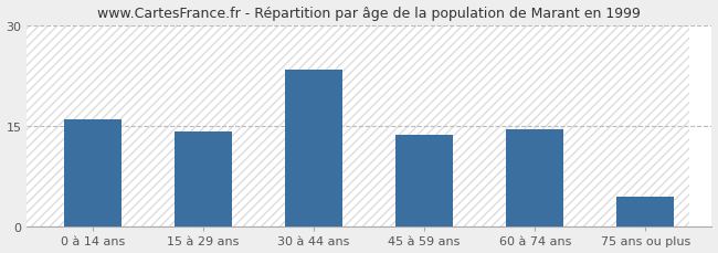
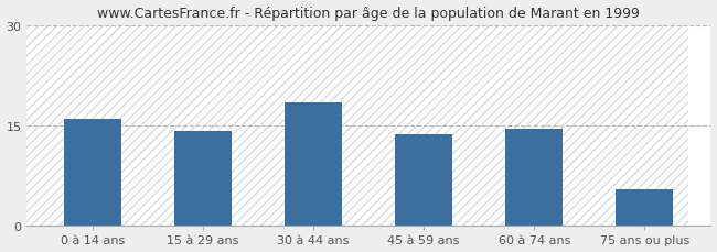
30 à 44 ans: 23.4 -> 18.5
75 ans ou plus: 4.4 -> 5.5
